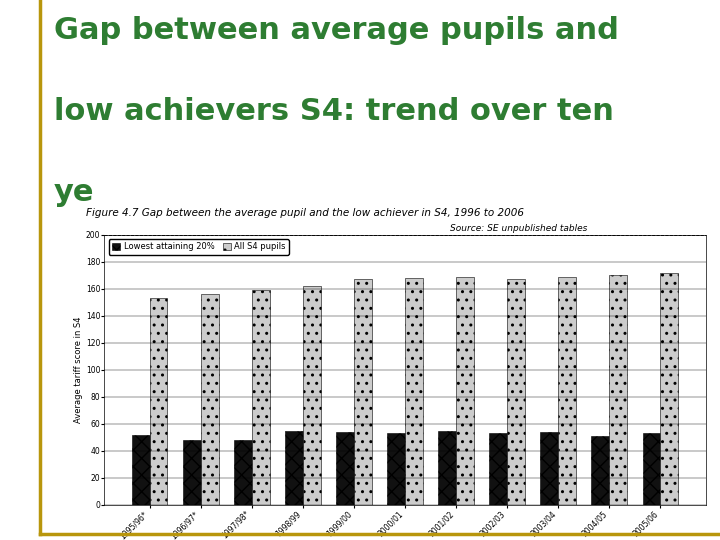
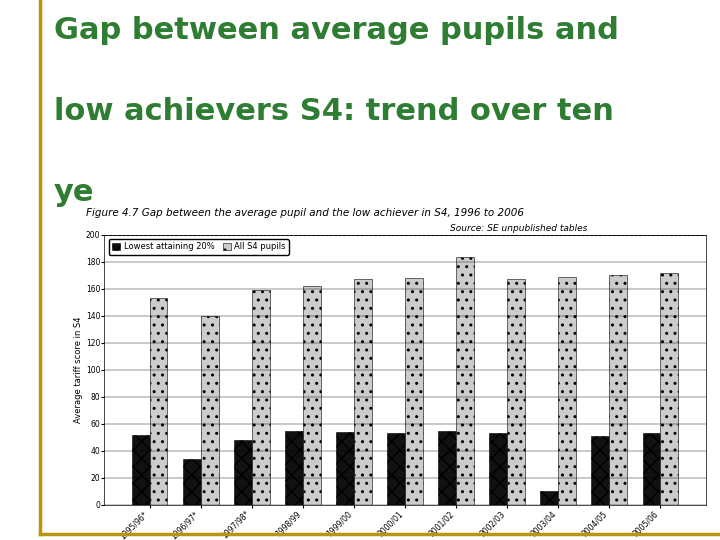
Lowest attaining 20%/1996/97*: 48 -> 34
All S4 pupils/1996/97*: 156 -> 140
All S4 pupils/2001/02: 169 -> 184
Lowest attaining 20%/2003/04: 54 -> 10
